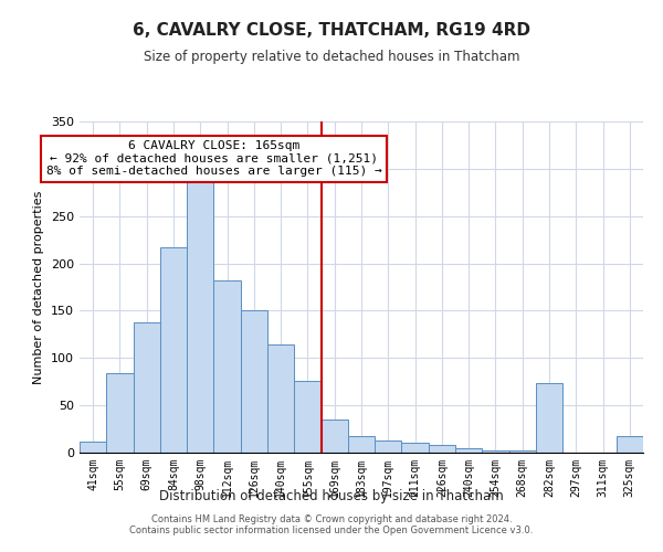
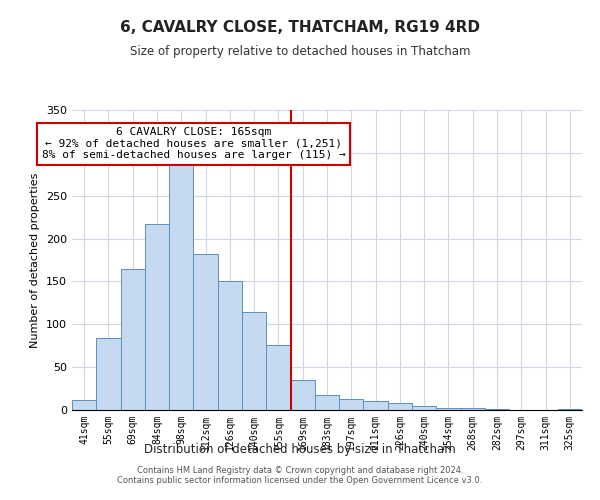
69sqm: 138 -> 164
282sqm: 74 -> 1
325sqm: 18 -> 1
